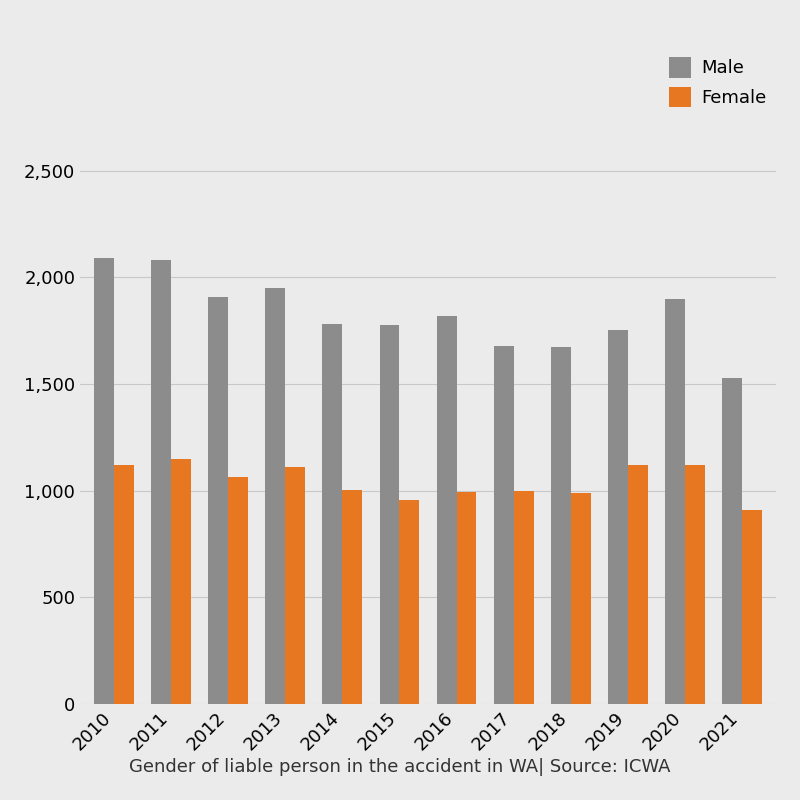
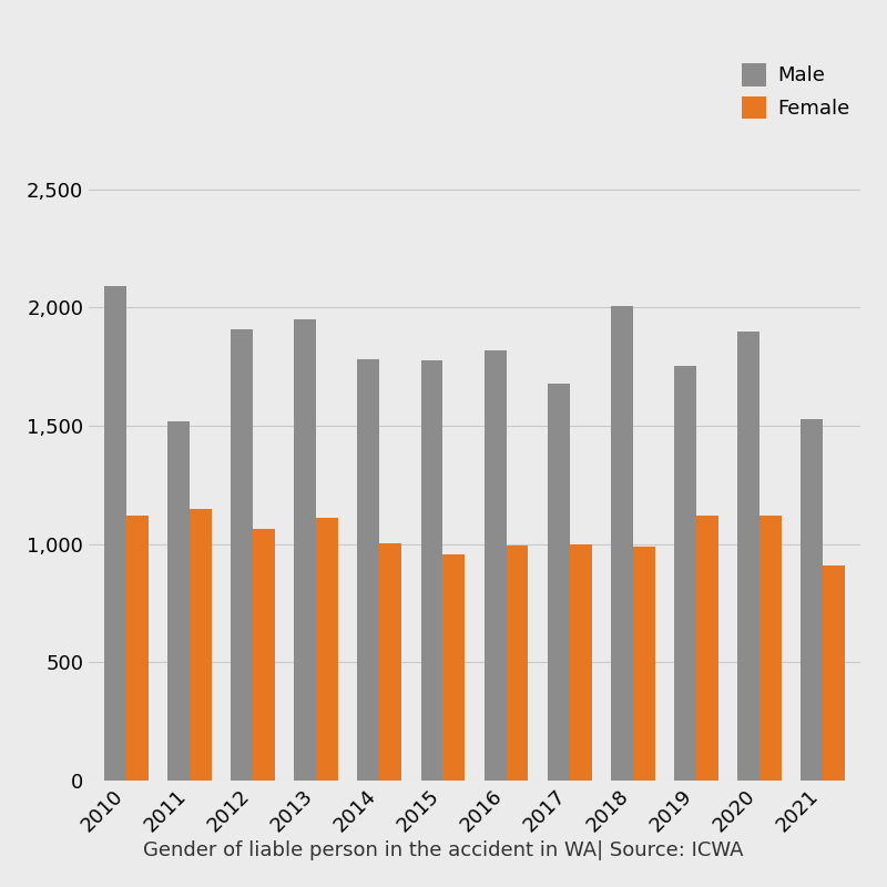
Male/2011: 2,080 -> 1,520
Male/2018: 1,675 -> 2,005
